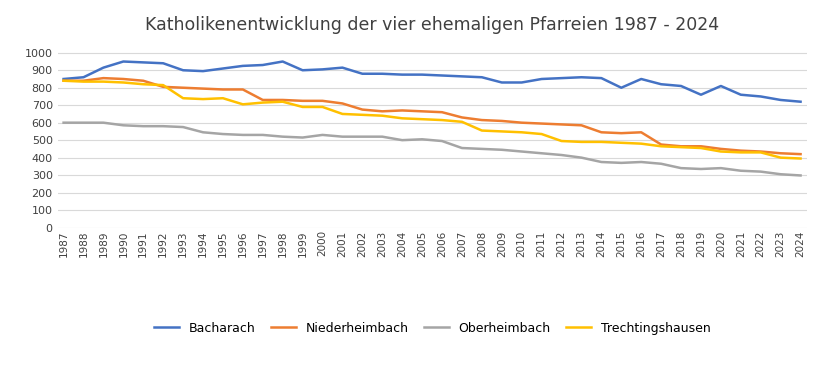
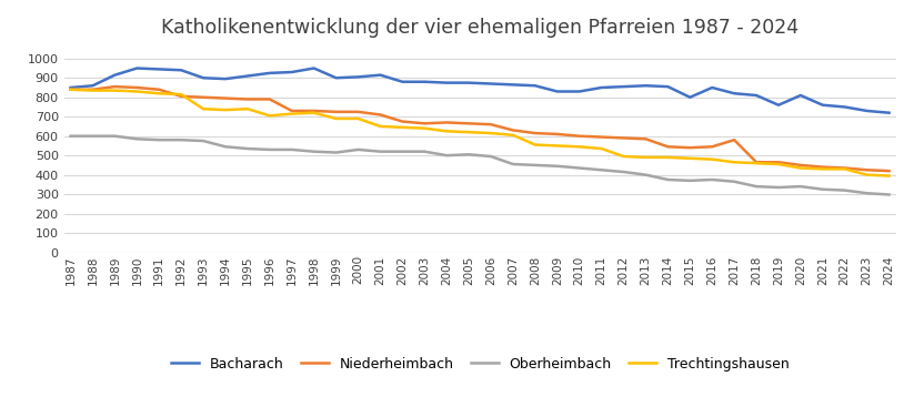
Niederheimbach/2017: 480 -> 580
